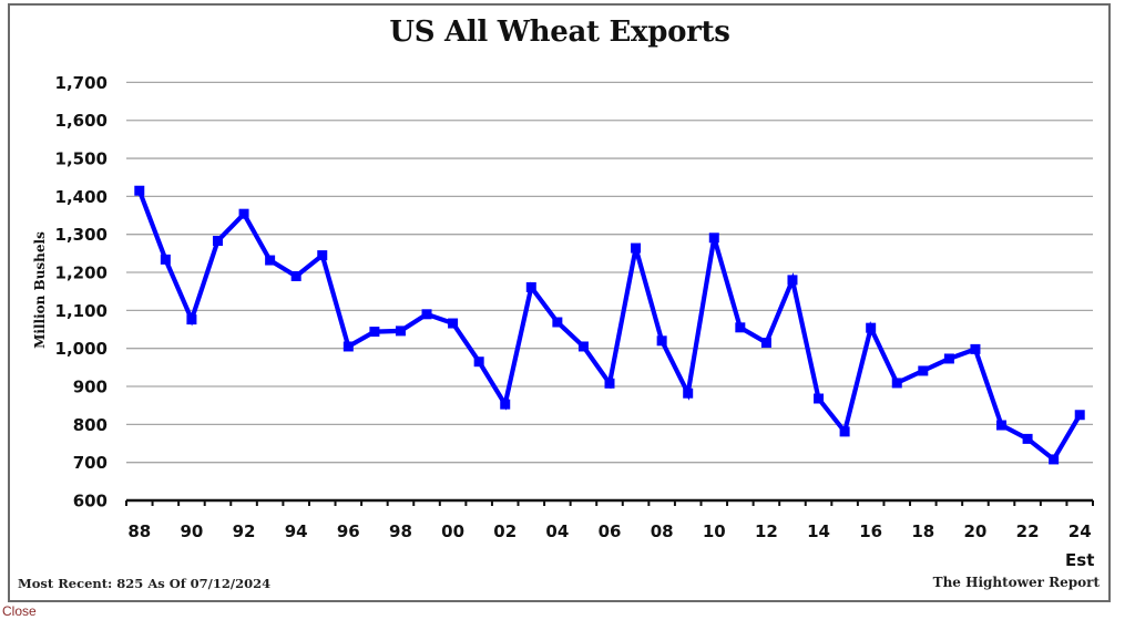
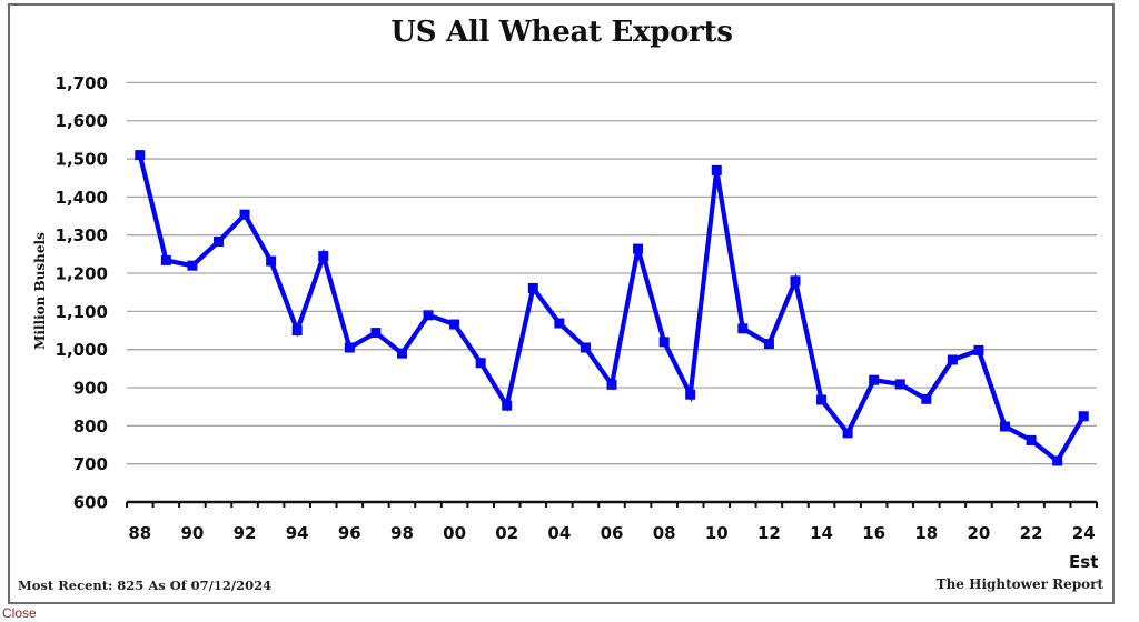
88: 1420 -> 1510
90: 1080 -> 1220
94: 1190 -> 1050
98: 1050 -> 990
10: 1290 -> 1470
16: 1050 -> 920
18: 940 -> 870
